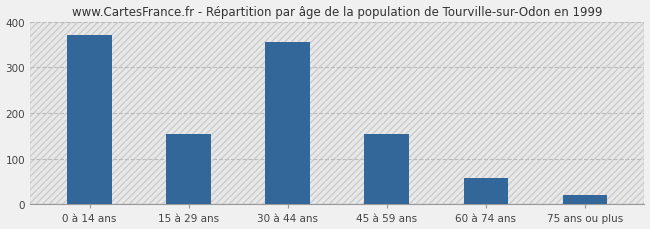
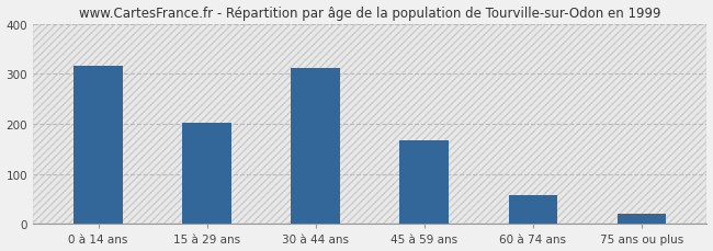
0 à 14 ans: 370 -> 315
15 à 29 ans: 155 -> 202
30 à 44 ans: 355 -> 312
45 à 59 ans: 155 -> 168
